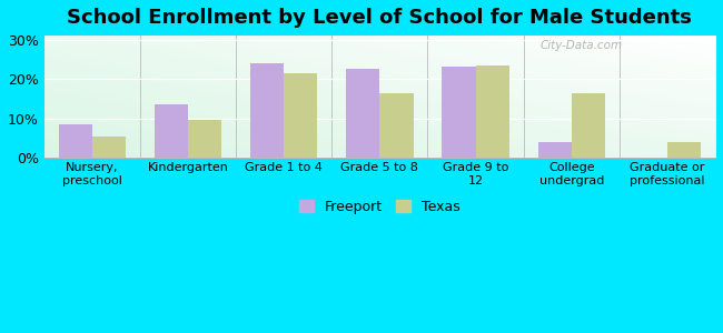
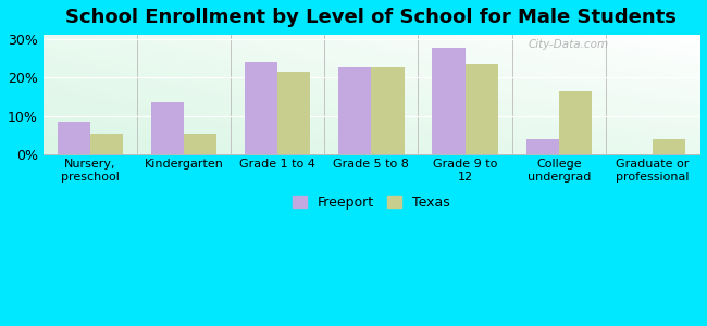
Texas/Kindergarten: 9.5% -> 5.5%
Texas/Grade 5 to 8: 16.5% -> 22.5%
Freeport/Grade 9 to 12: 23.0% -> 27.5%
